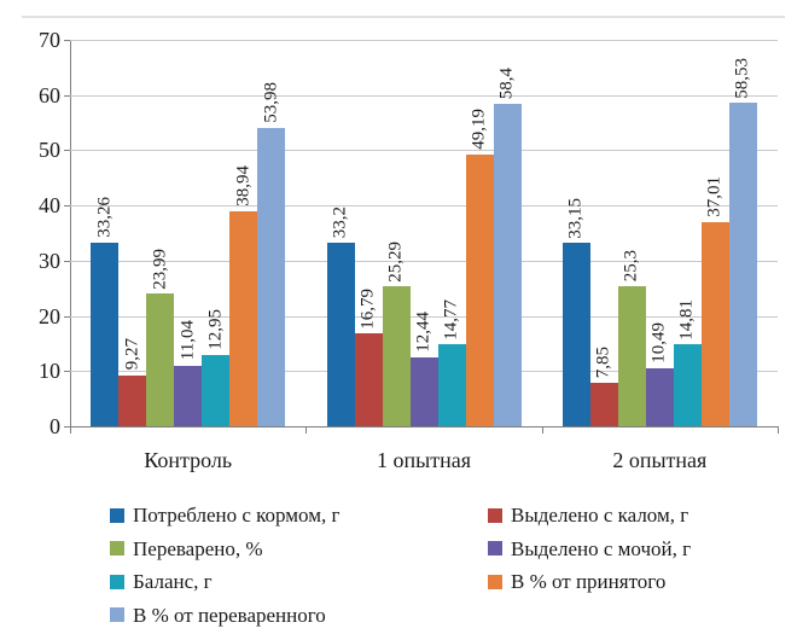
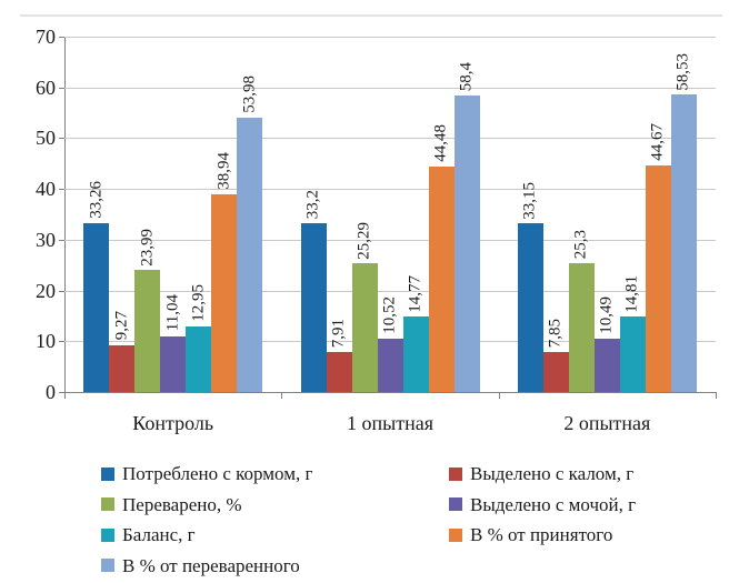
Выделено с калом, г/1 опытная: 16,79 -> 7,91
Выделено с мочой, г/1 опытная: 12,44 -> 10,52
В % от принятого/1 опытная: 49,19 -> 44,48
В % от принятого/2 опытная: 37,01 -> 44,67
